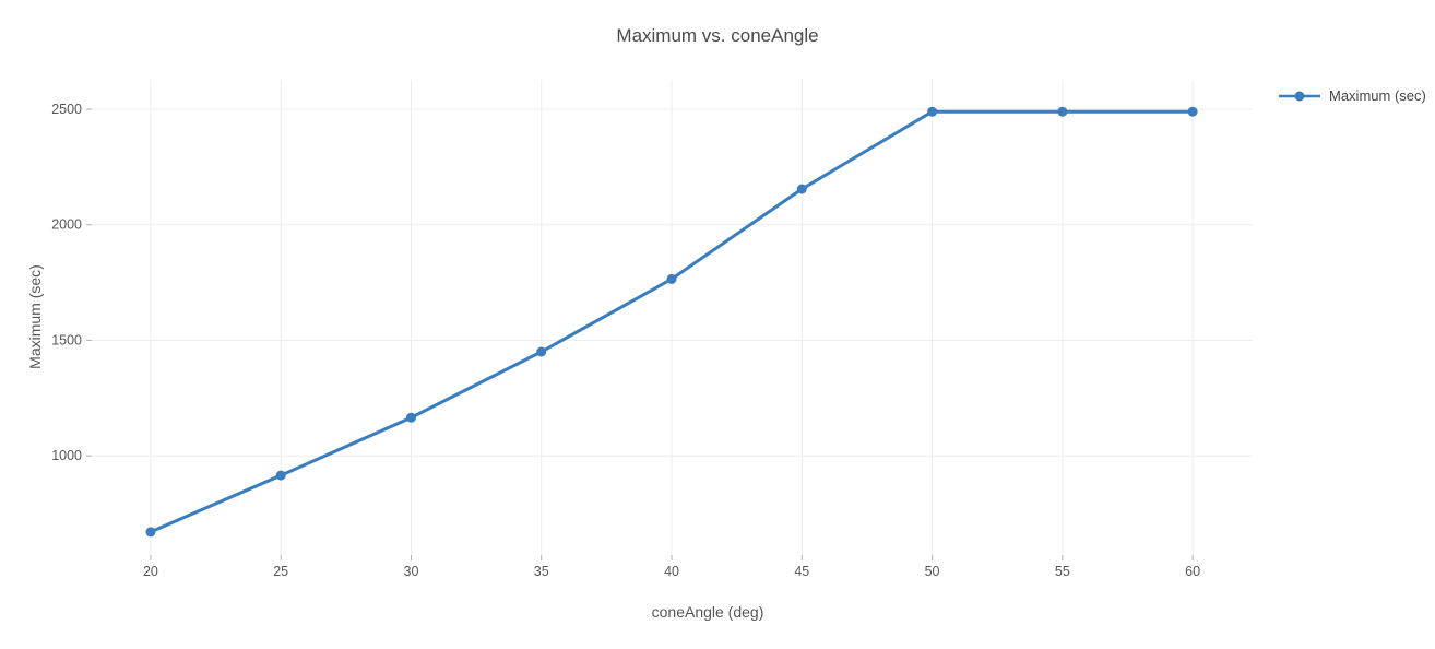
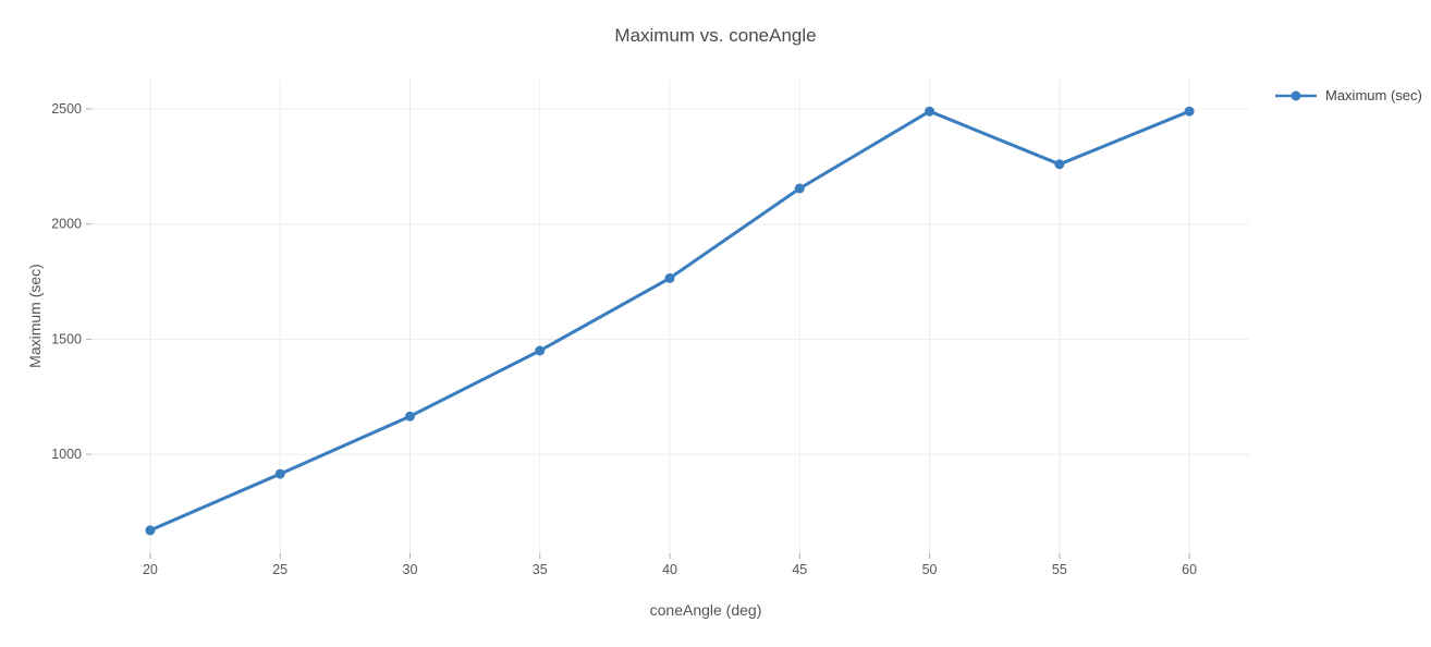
55: 2490 -> 2260
